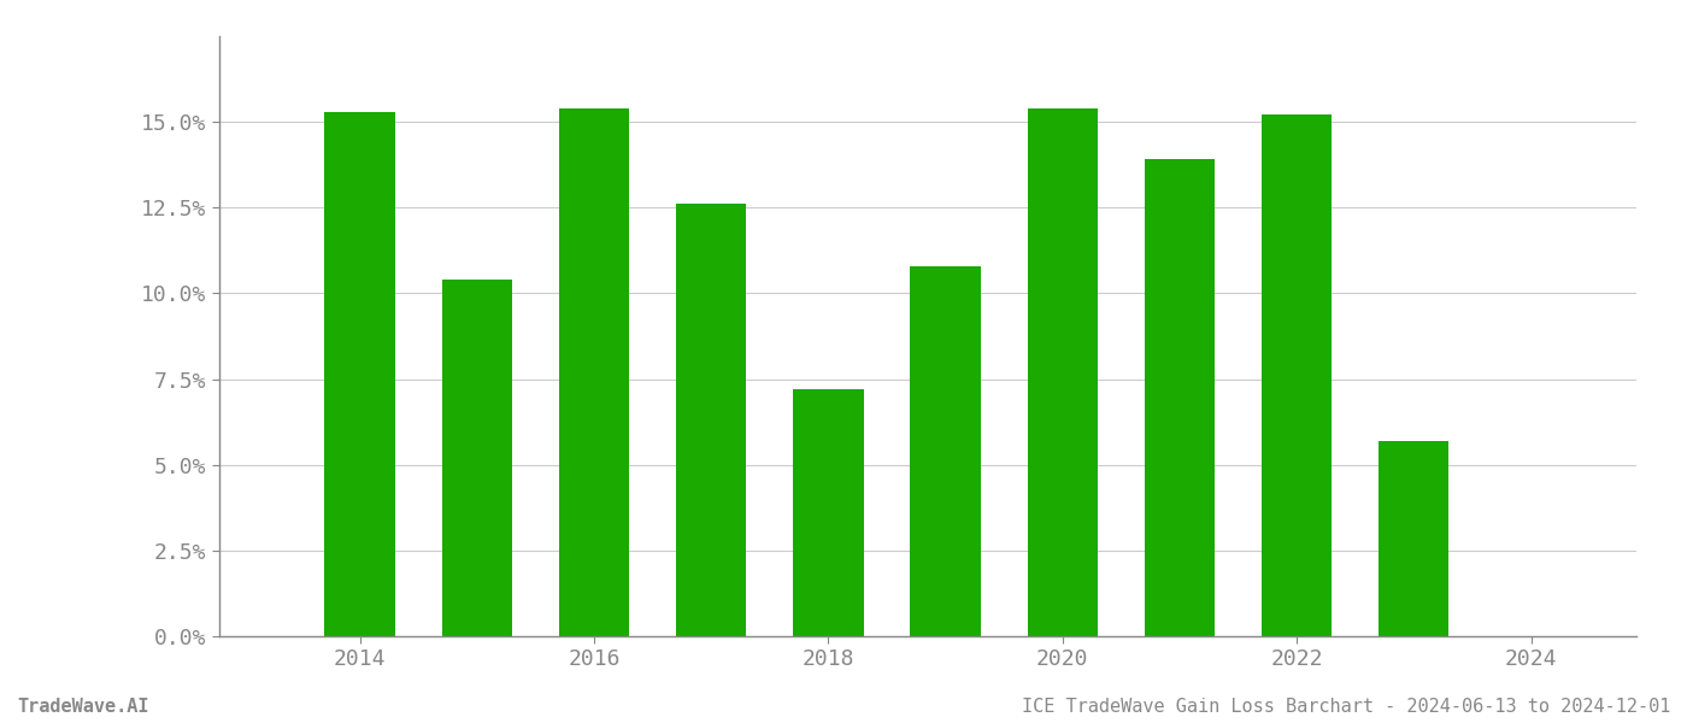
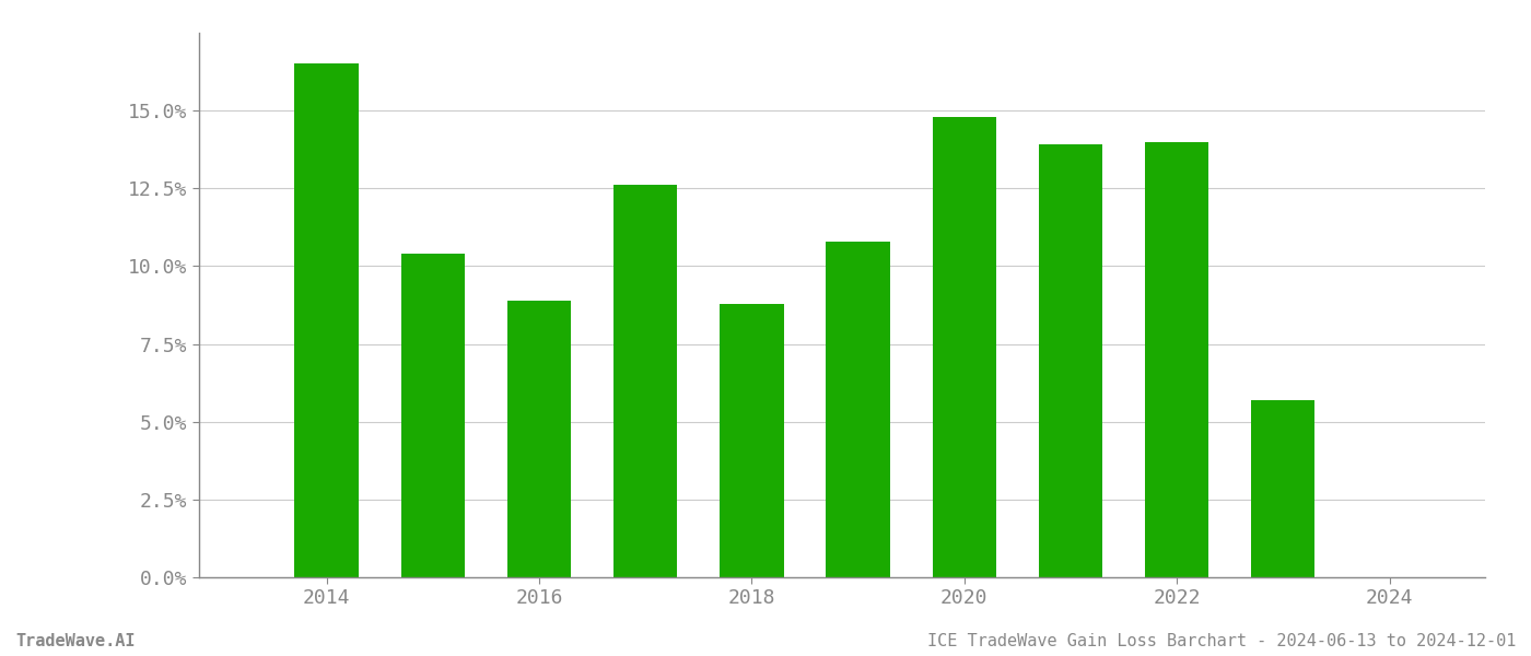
2014: 15.3% -> 16.5%
2016: 15.4% -> 8.9%
2018: 7.2% -> 8.8%
2020: 15.4% -> 14.8%
2022: 15.2% -> 14.0%
